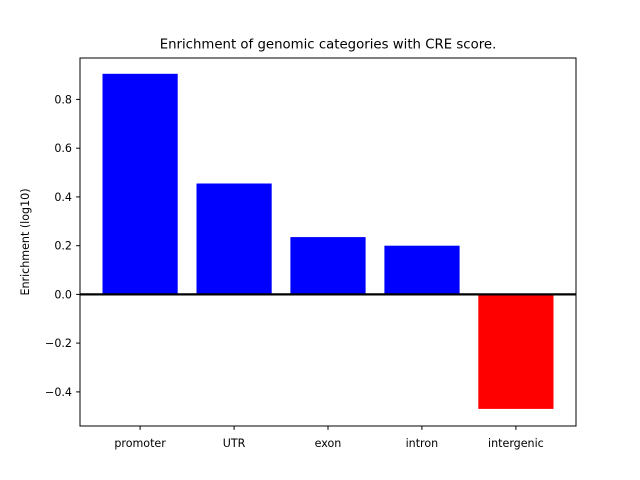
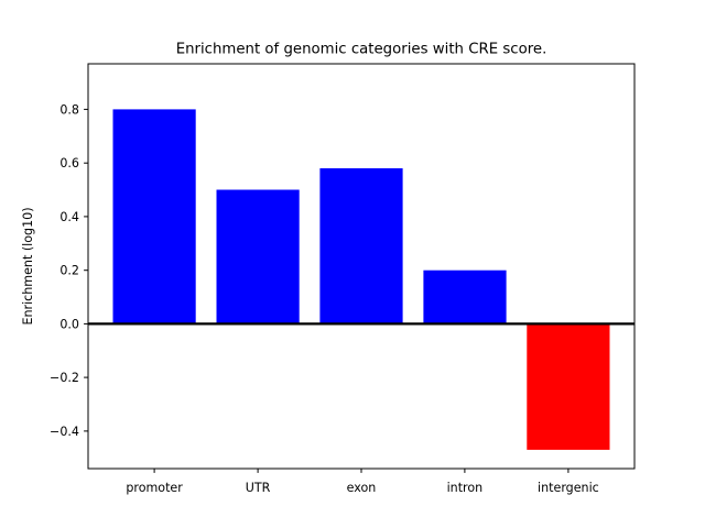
promoter: 0.91 -> 0.80
UTR: 0.46 -> 0.50
exon: 0.23 -> 0.58
